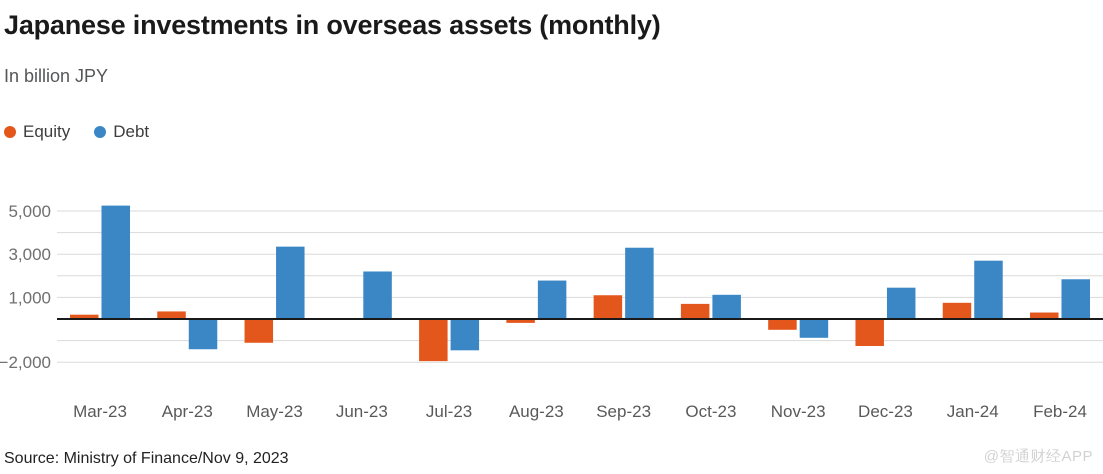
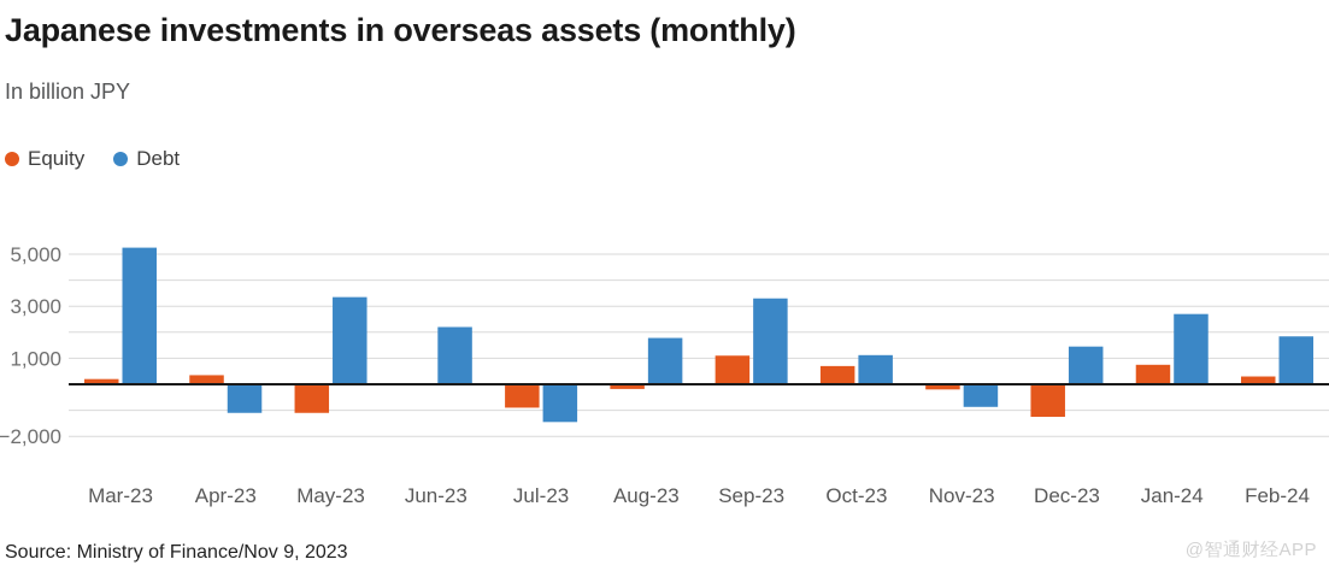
Debt/Apr-23: -1400 -> -1100
Equity/Jul-23: -2000 -> -900
Equity/Nov-23: -500 -> -200
